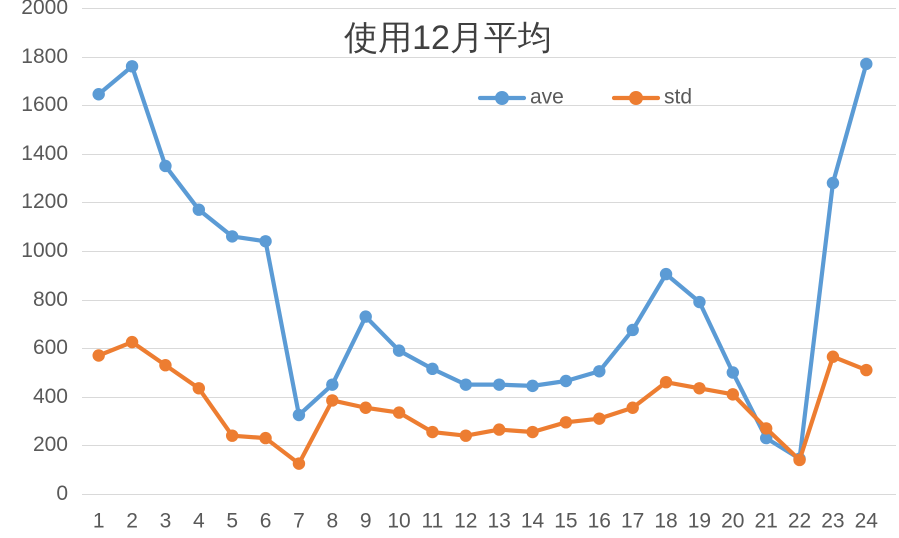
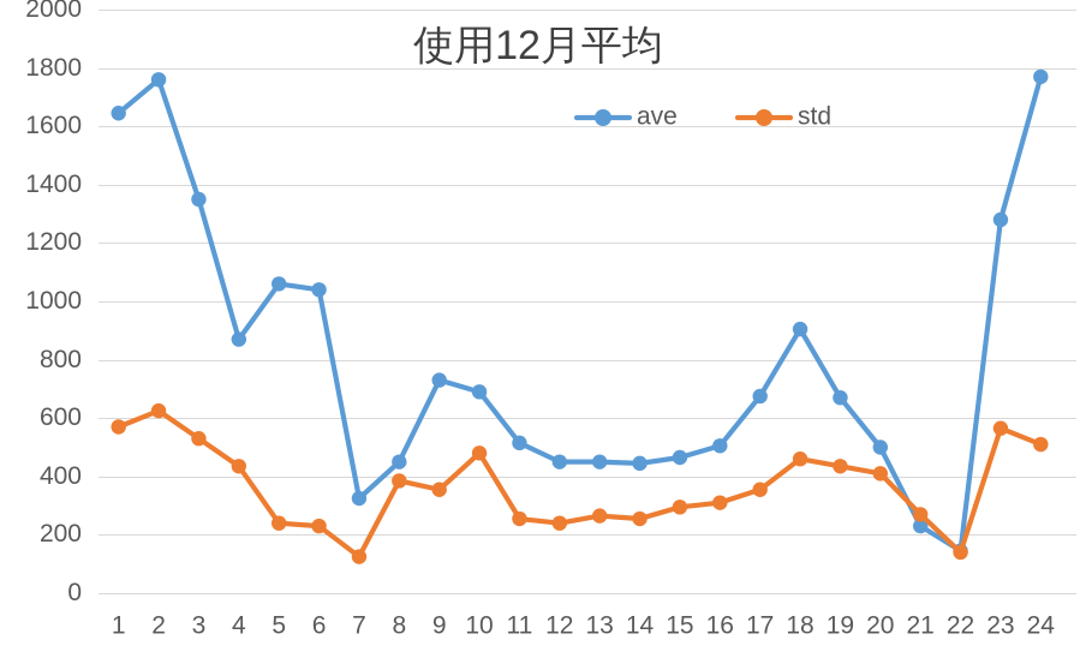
ave/4: 1170 -> 870
ave/10: 590 -> 690
std/10: 340 -> 480
ave/19: 790 -> 670
